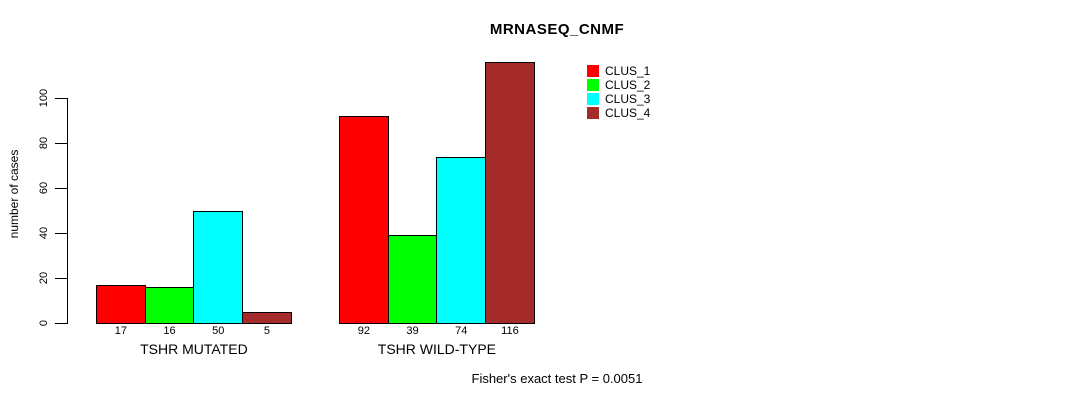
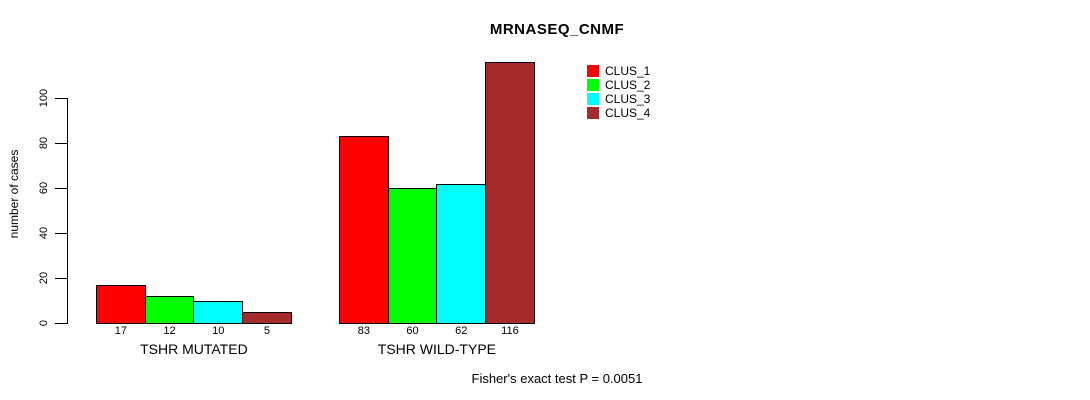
CLUS_2/TSHR MUTATED: 16 -> 12
CLUS_3/TSHR MUTATED: 50 -> 10
CLUS_1/TSHR WILD-TYPE: 92 -> 83
CLUS_2/TSHR WILD-TYPE: 39 -> 60
CLUS_3/TSHR WILD-TYPE: 74 -> 62
